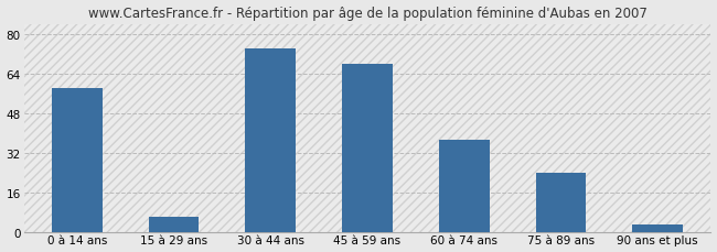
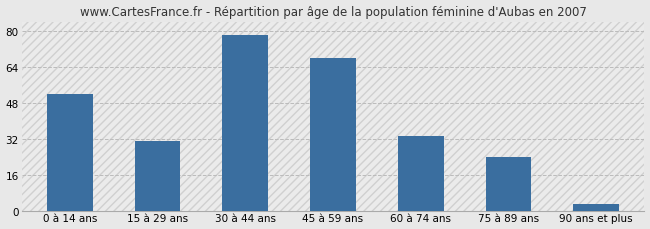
0 à 14 ans: 58 -> 52
15 à 29 ans: 6 -> 31
30 à 44 ans: 74 -> 78
60 à 74 ans: 37 -> 33
